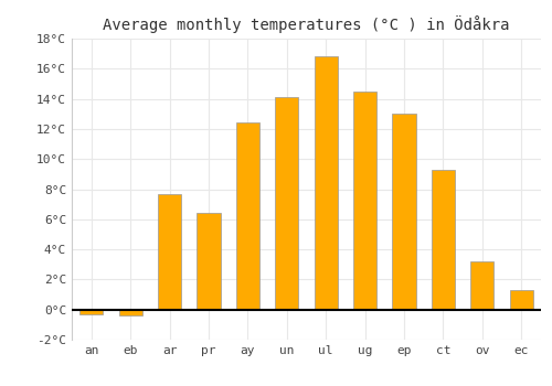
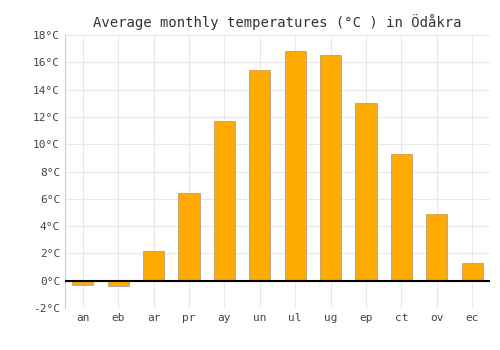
ar: 7.7°C -> 2.2°C
ay: 12.4°C -> 11.7°C
un: 14.1°C -> 15.4°C
ug: 14.5°C -> 16.5°C
ov: 3.2°C -> 4.9°C
